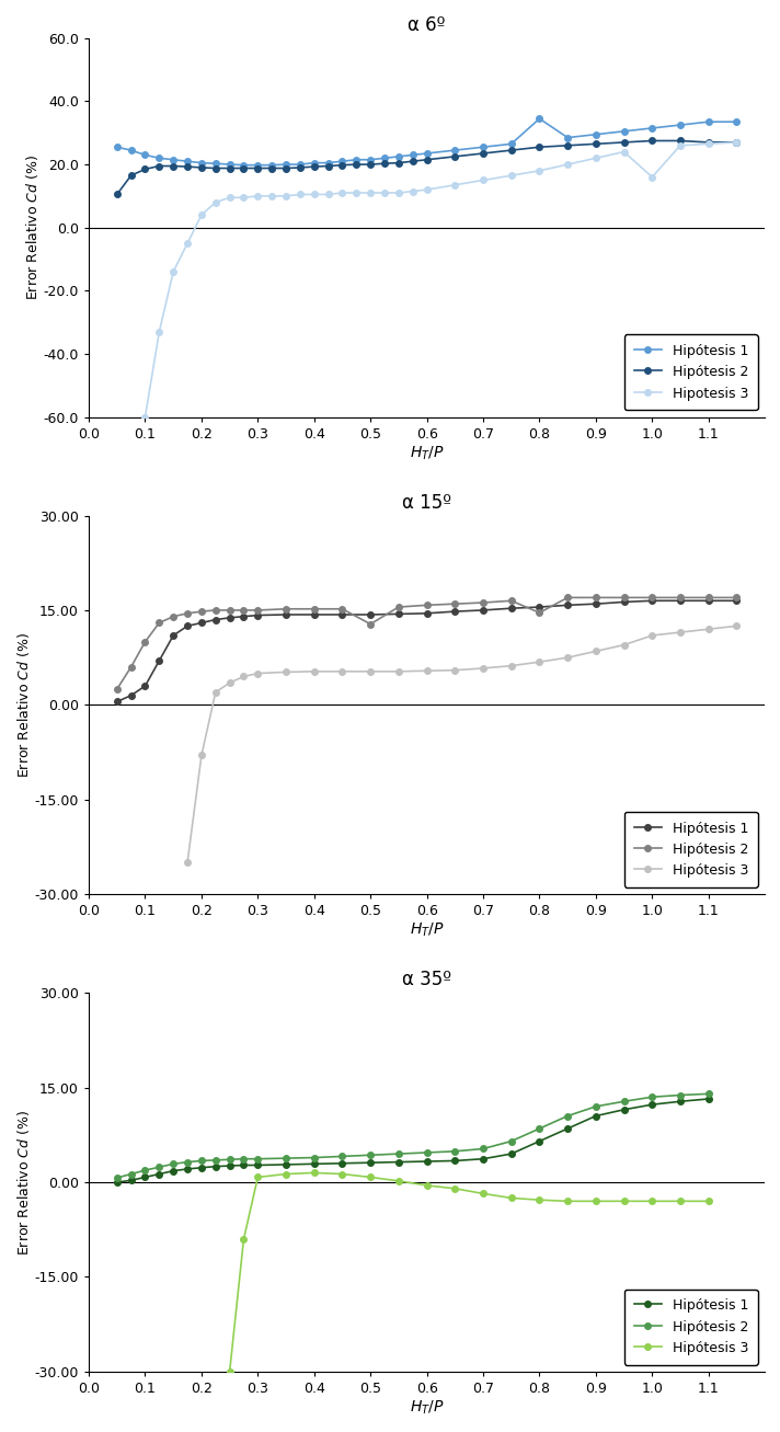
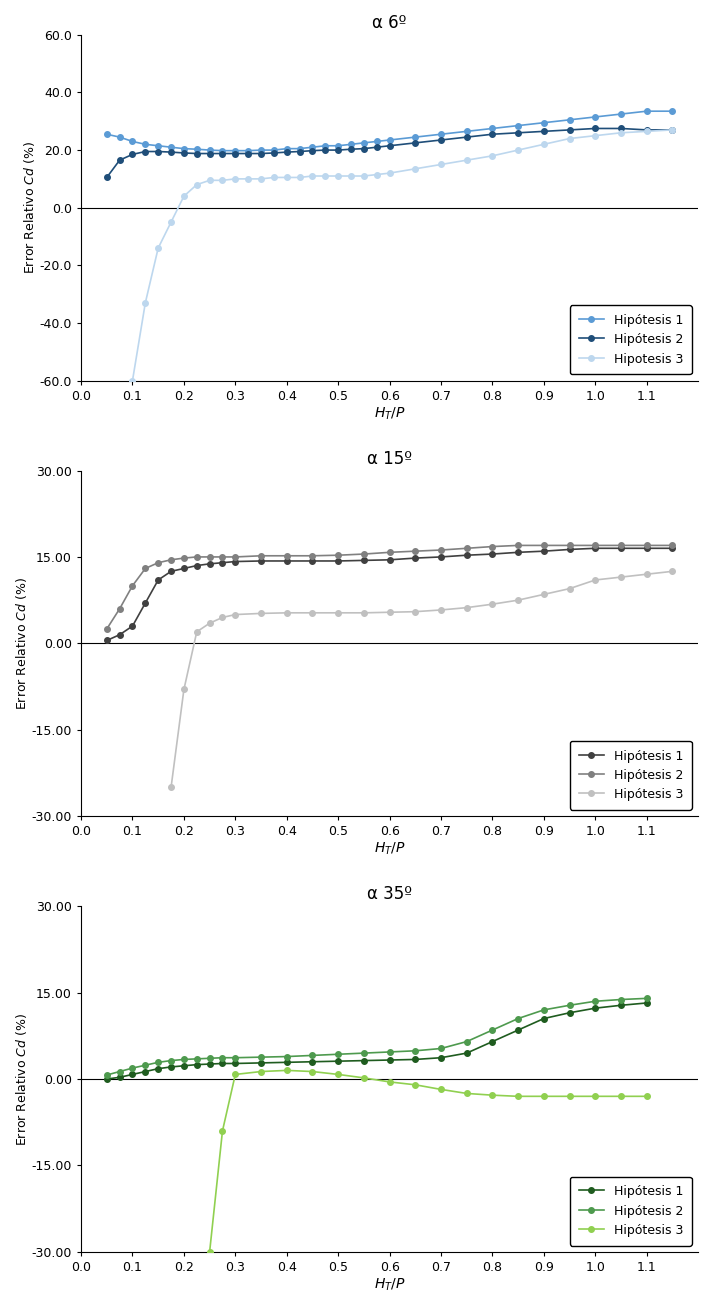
α 6º/Hipótesis 1/0.8: 34.5 -> 27.5
α 6º/Hipotesis 3/1.0: 16.0 -> 25.0
α 15º/Hipótesis 2/0.5: 12.8 -> 15.3
α 15º/Hipótesis 2/0.8: 14.6 -> 16.8
